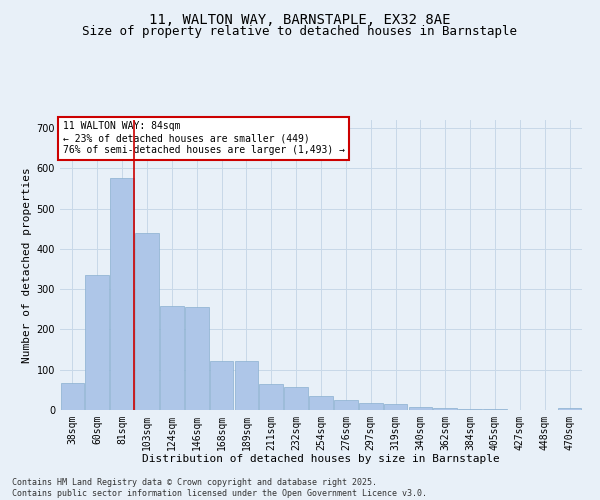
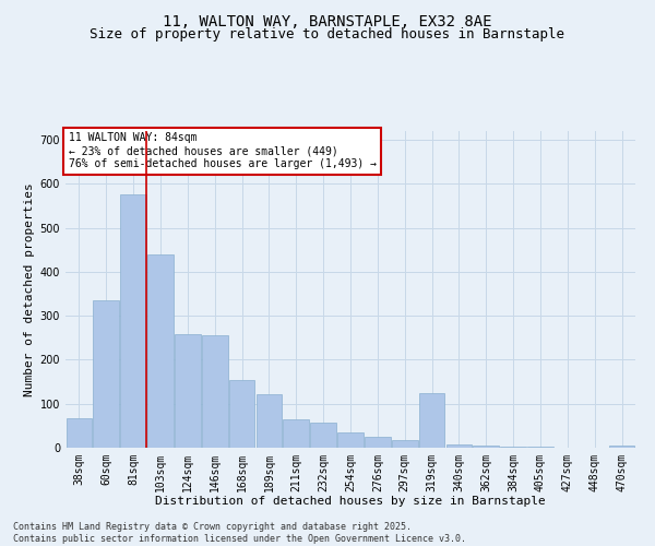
168sqm: 122 -> 155
319sqm: 15 -> 125
